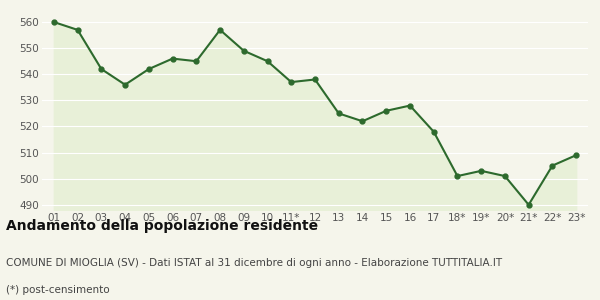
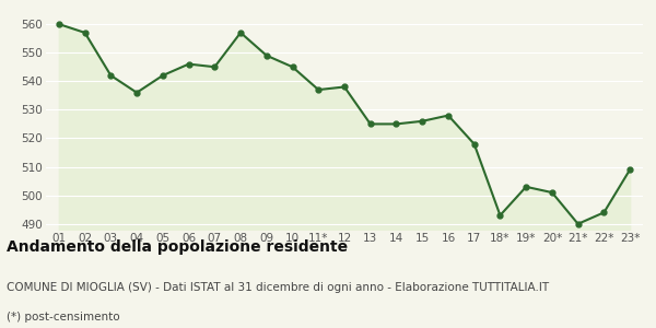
14: 522 -> 525
18*: 501 -> 493
22*: 505 -> 494
